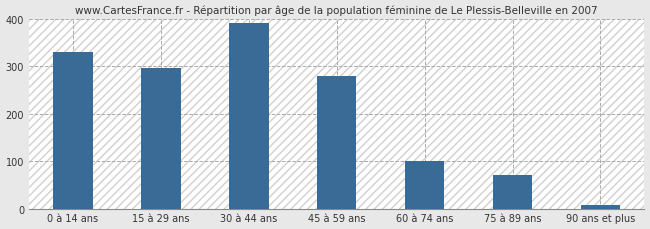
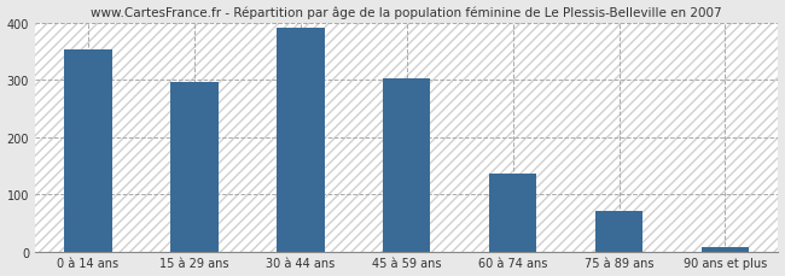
0 à 14 ans: 330 -> 352
45 à 59 ans: 280 -> 302
60 à 74 ans: 100 -> 136
